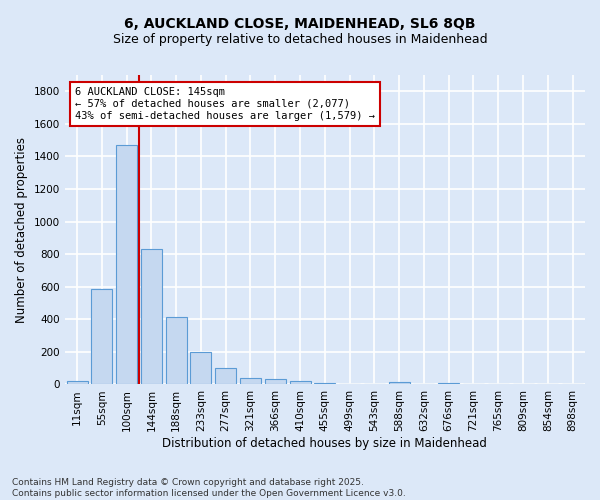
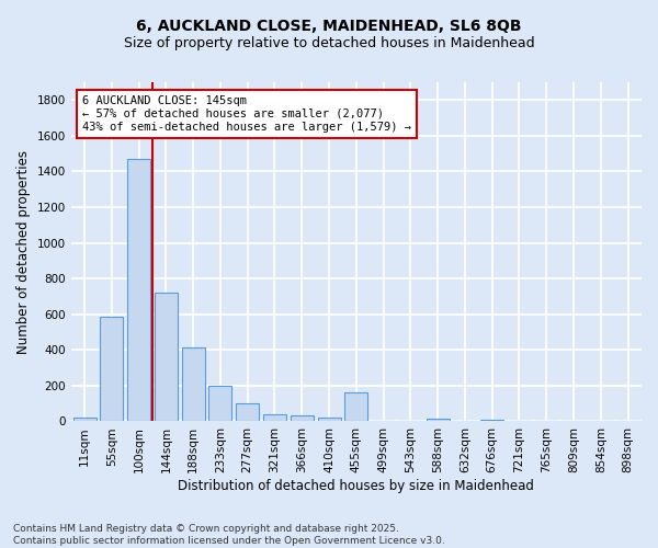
144sqm: 830 -> 720
455sqm: 10 -> 160
